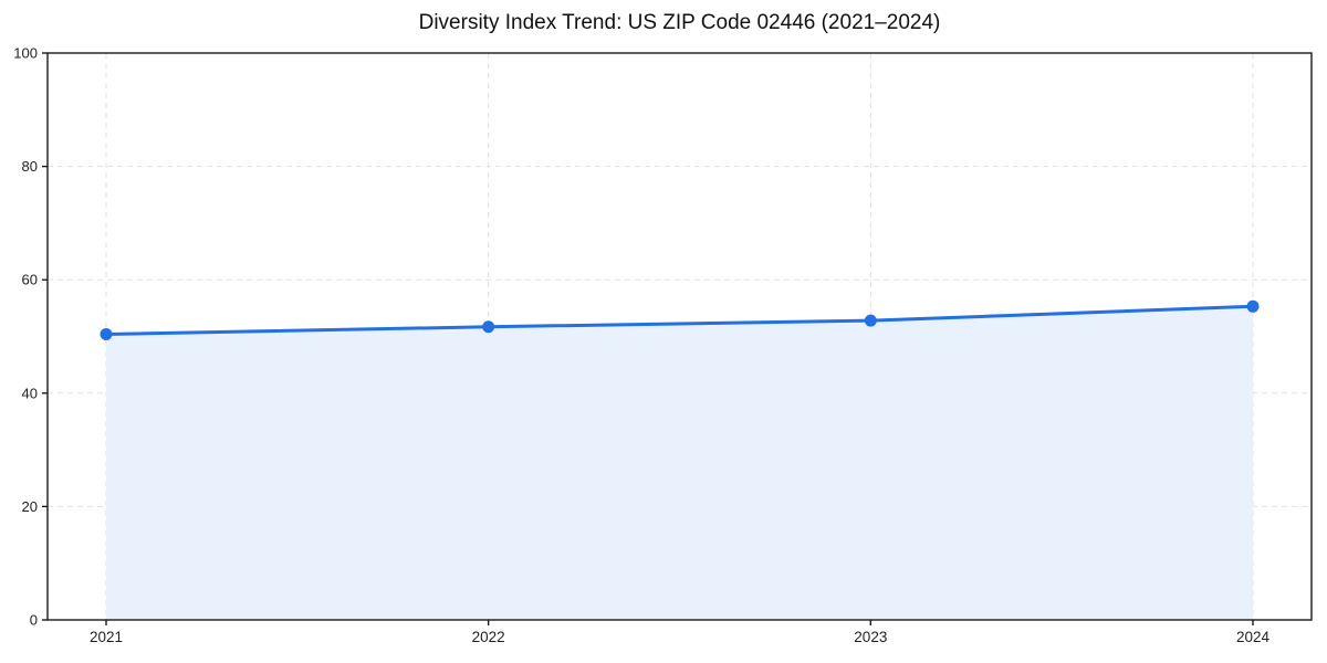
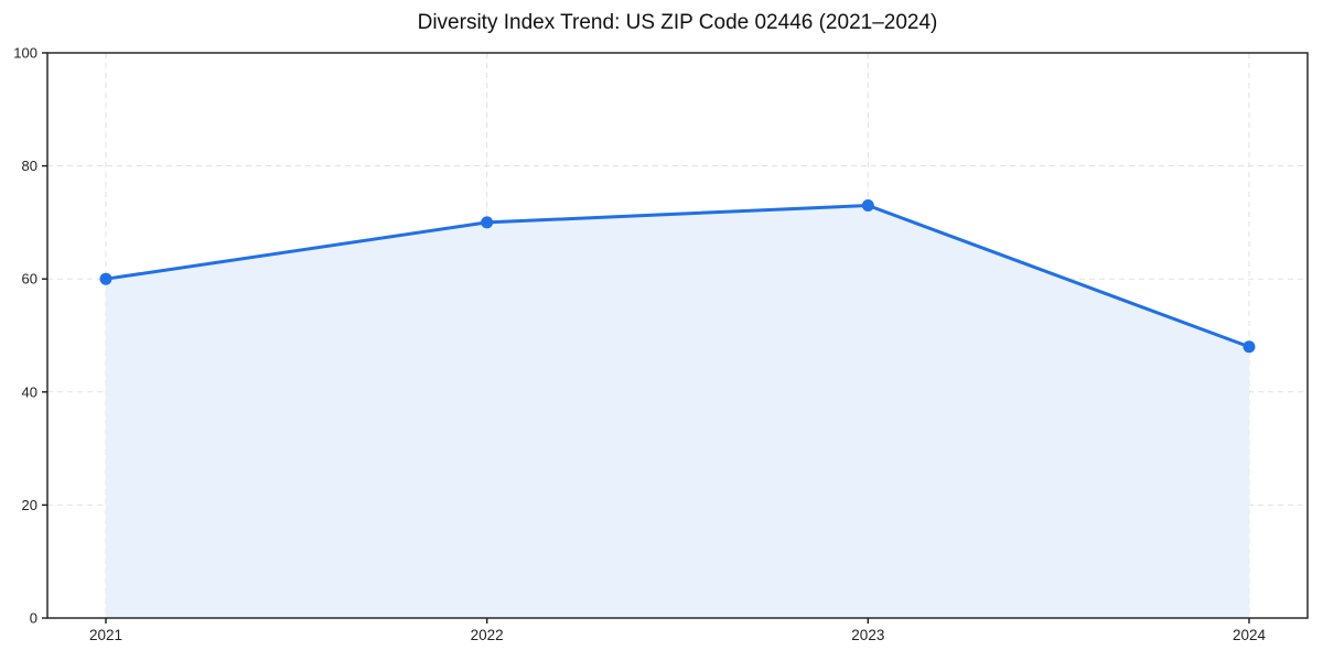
2021: 50 -> 60
2022: 52 -> 70
2023: 53 -> 73
2024: 55 -> 48
